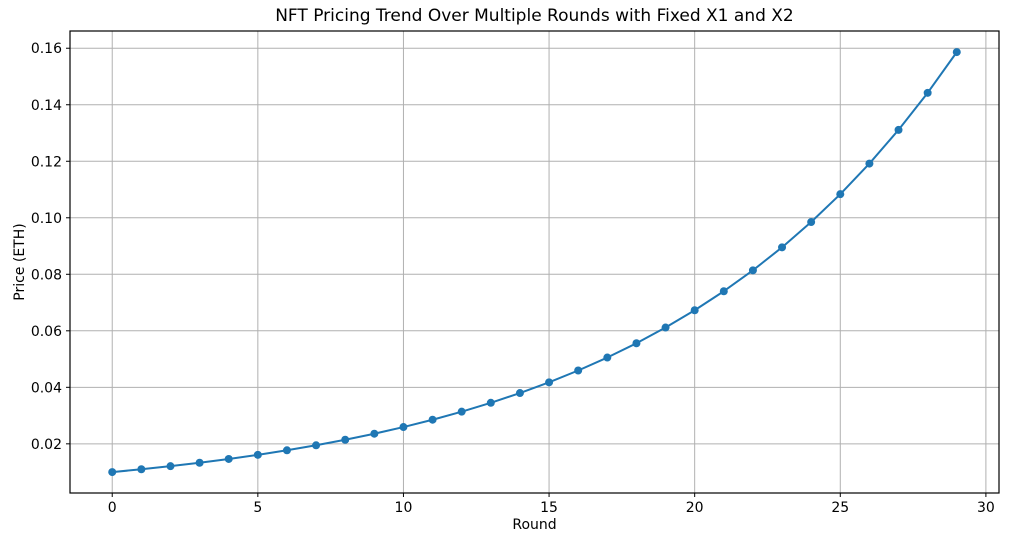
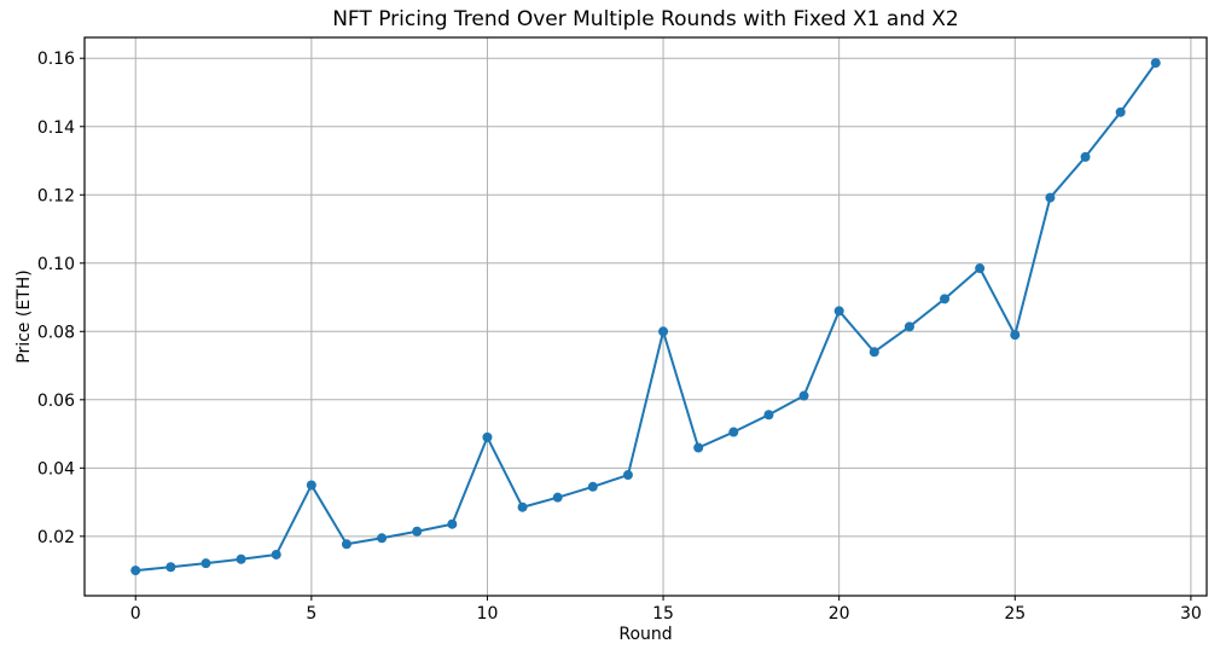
5: 0.016 -> 0.035
10: 0.026 -> 0.049
15: 0.042 -> 0.080
20: 0.067 -> 0.086
25: 0.108 -> 0.079
